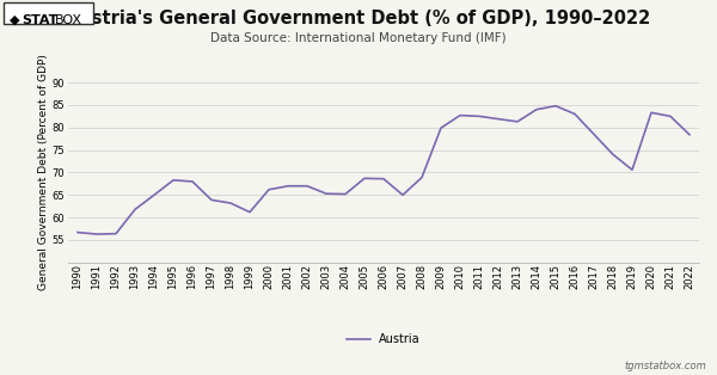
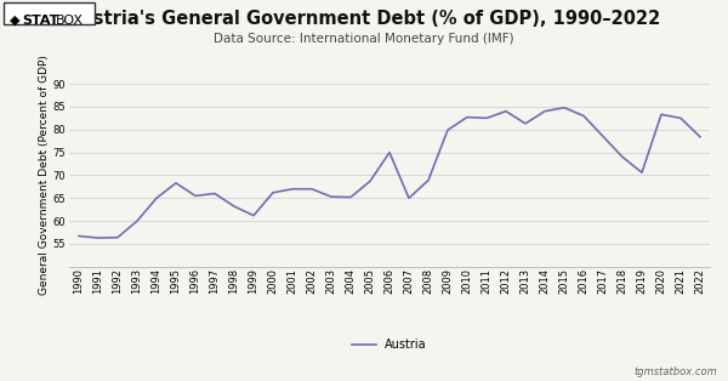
1993: 61.8 -> 60.0
1996: 68.0 -> 65.5
1997: 63.9 -> 66.0
2006: 68.6 -> 75.0
2012: 81.9 -> 84.0
